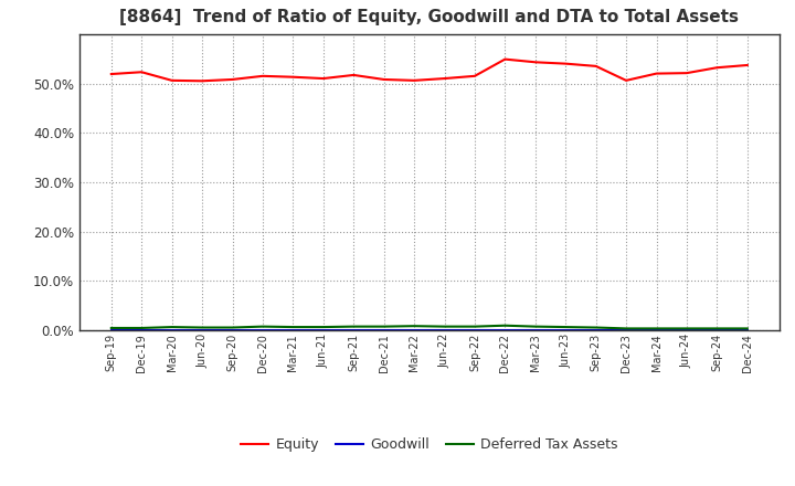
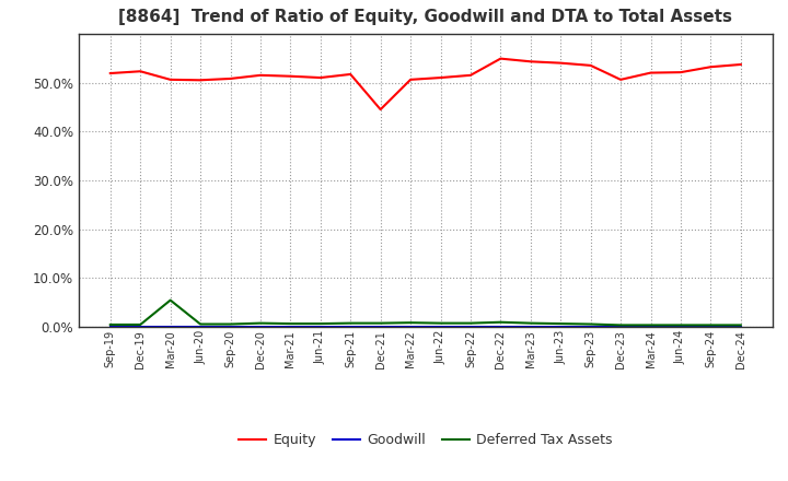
Deferred Tax Assets/Mar-20: 0.7% -> 5.5%
Equity/Dec-21: 50.8% -> 44.5%
